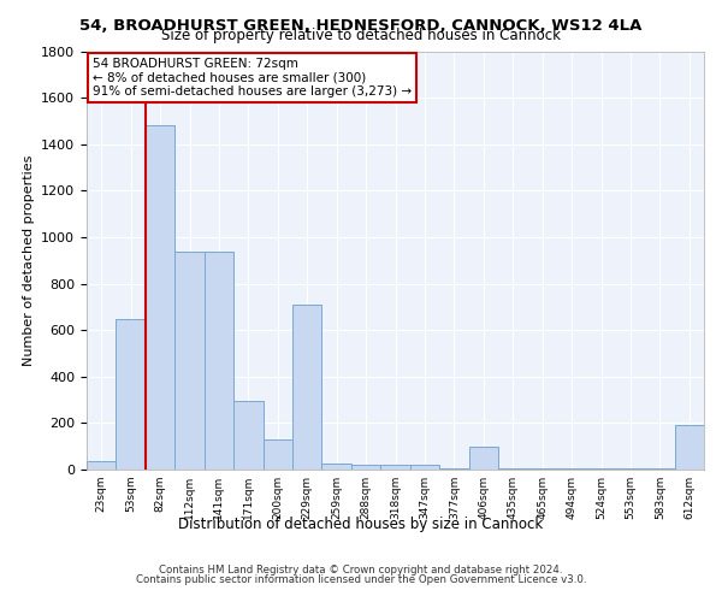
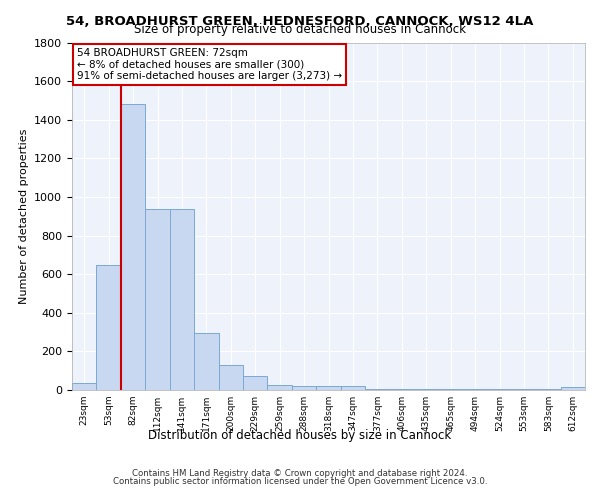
229sqm: 710 -> 70
406sqm: 100 -> 0
612sqm: 190 -> 20
